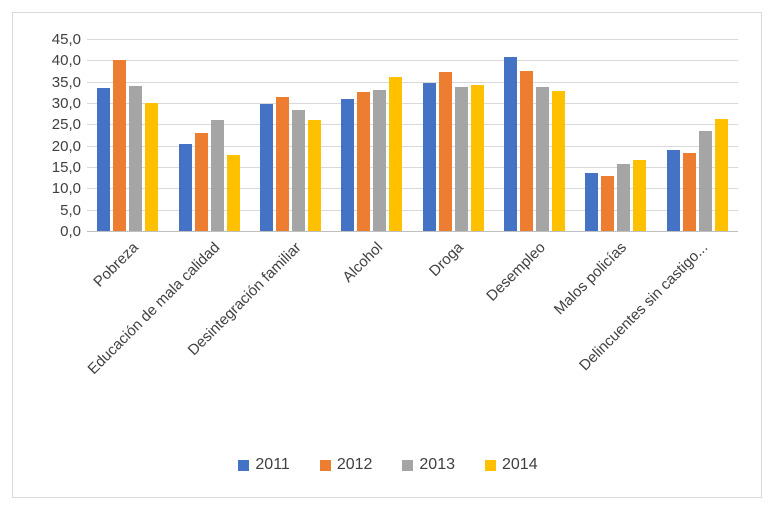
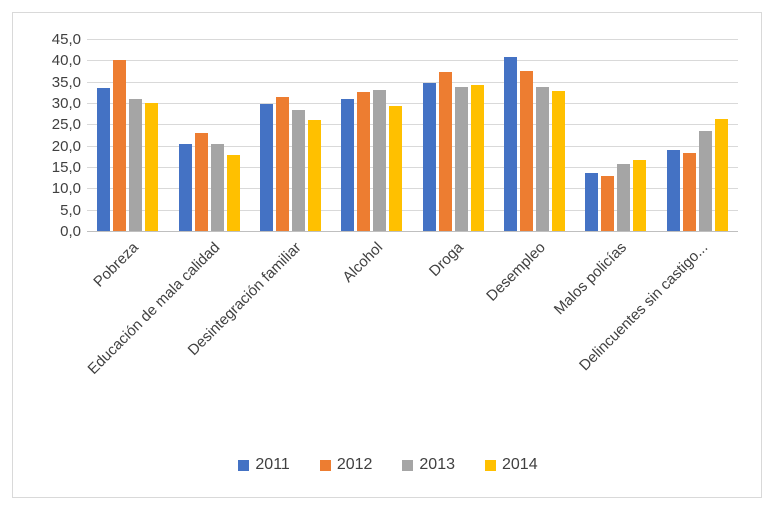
2013/Pobreza: 34 -> 31
2013/Educación de mala calidad: 26 -> 20
2014/Alcohol: 36 -> 29
